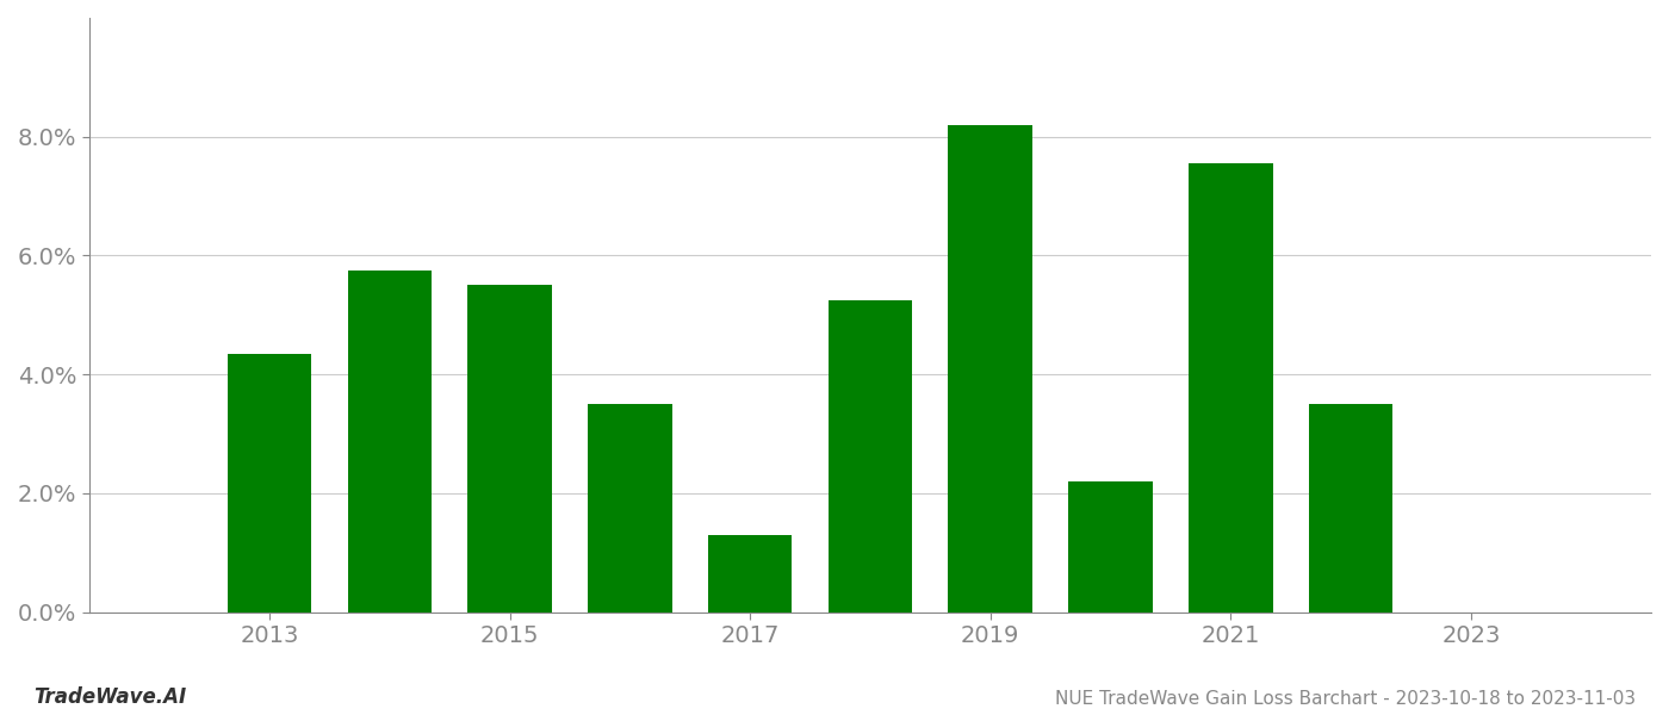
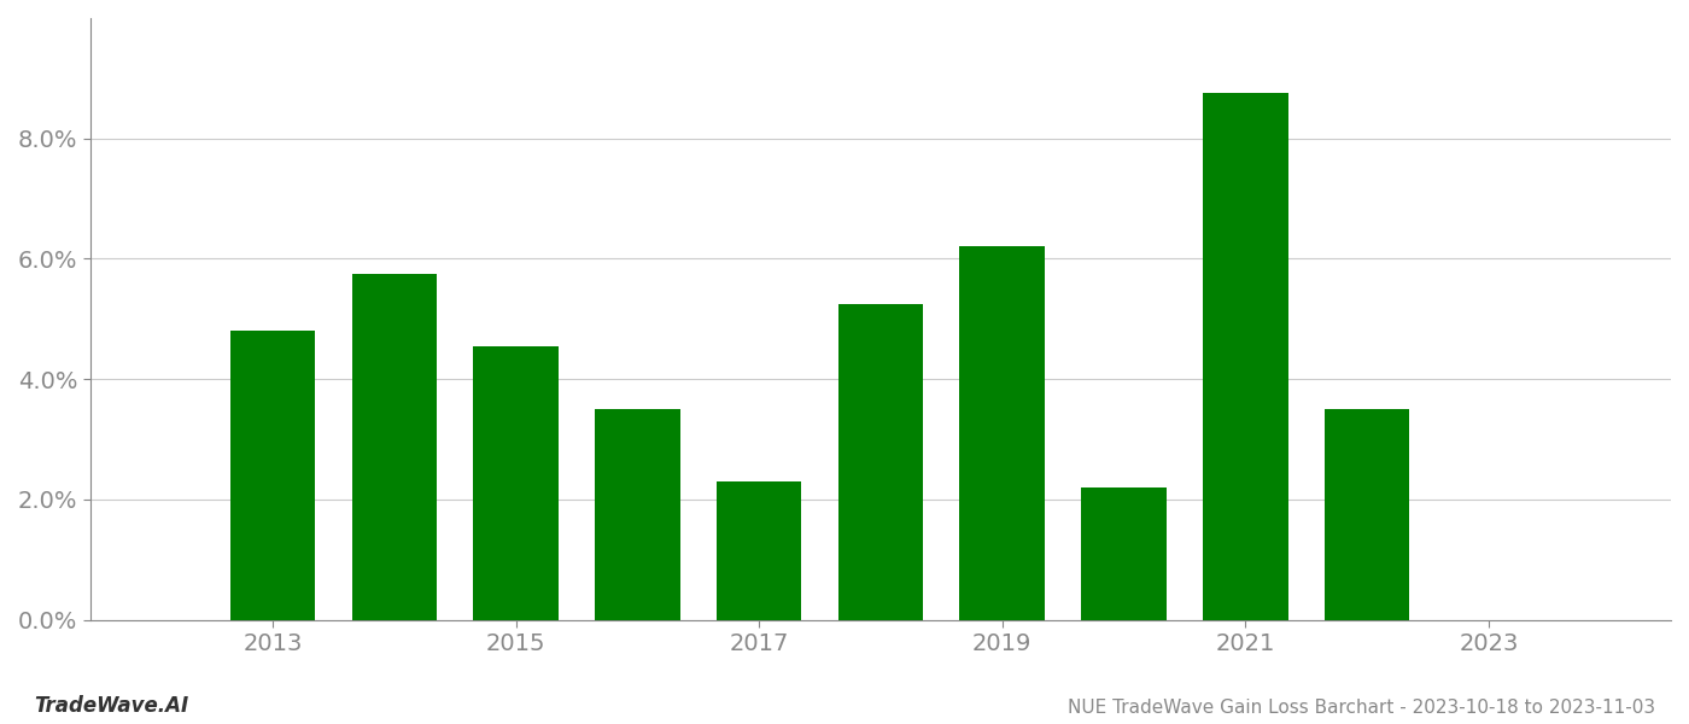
2013: 4.35% -> 4.80%
2015: 5.50% -> 4.55%
2017: 1.30% -> 2.30%
2019: 8.20% -> 6.20%
2021: 7.55% -> 8.75%
